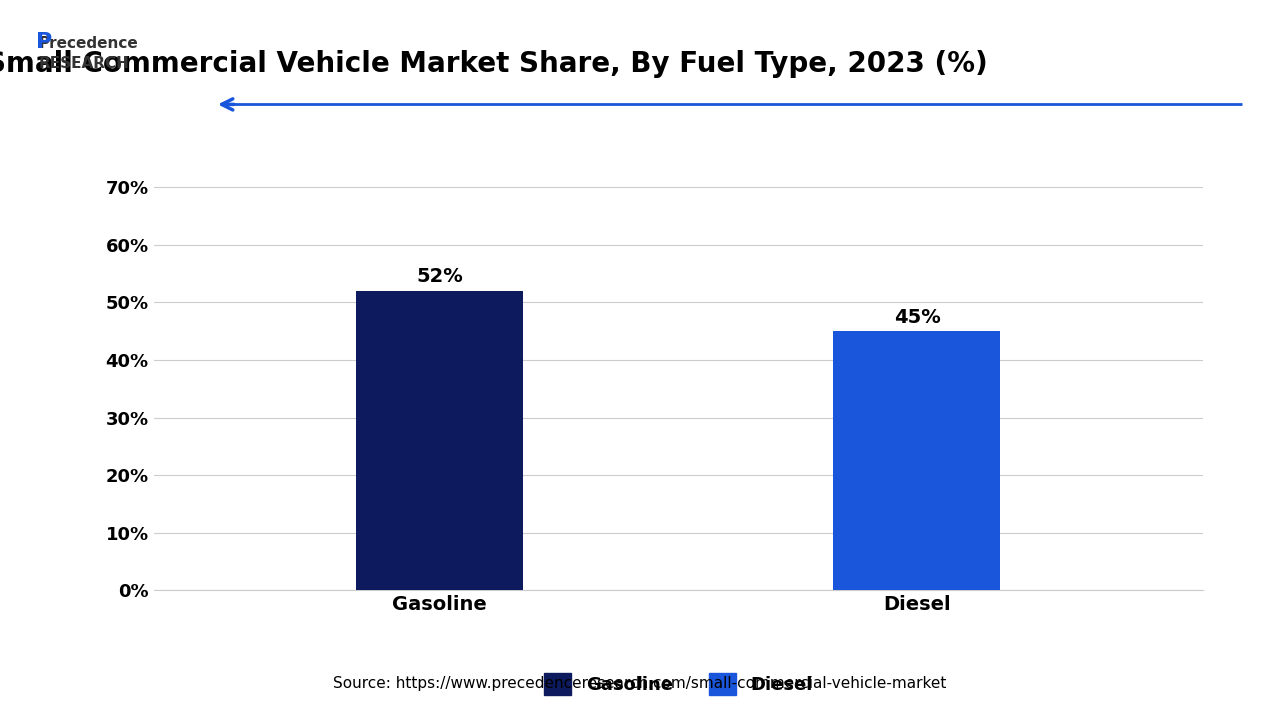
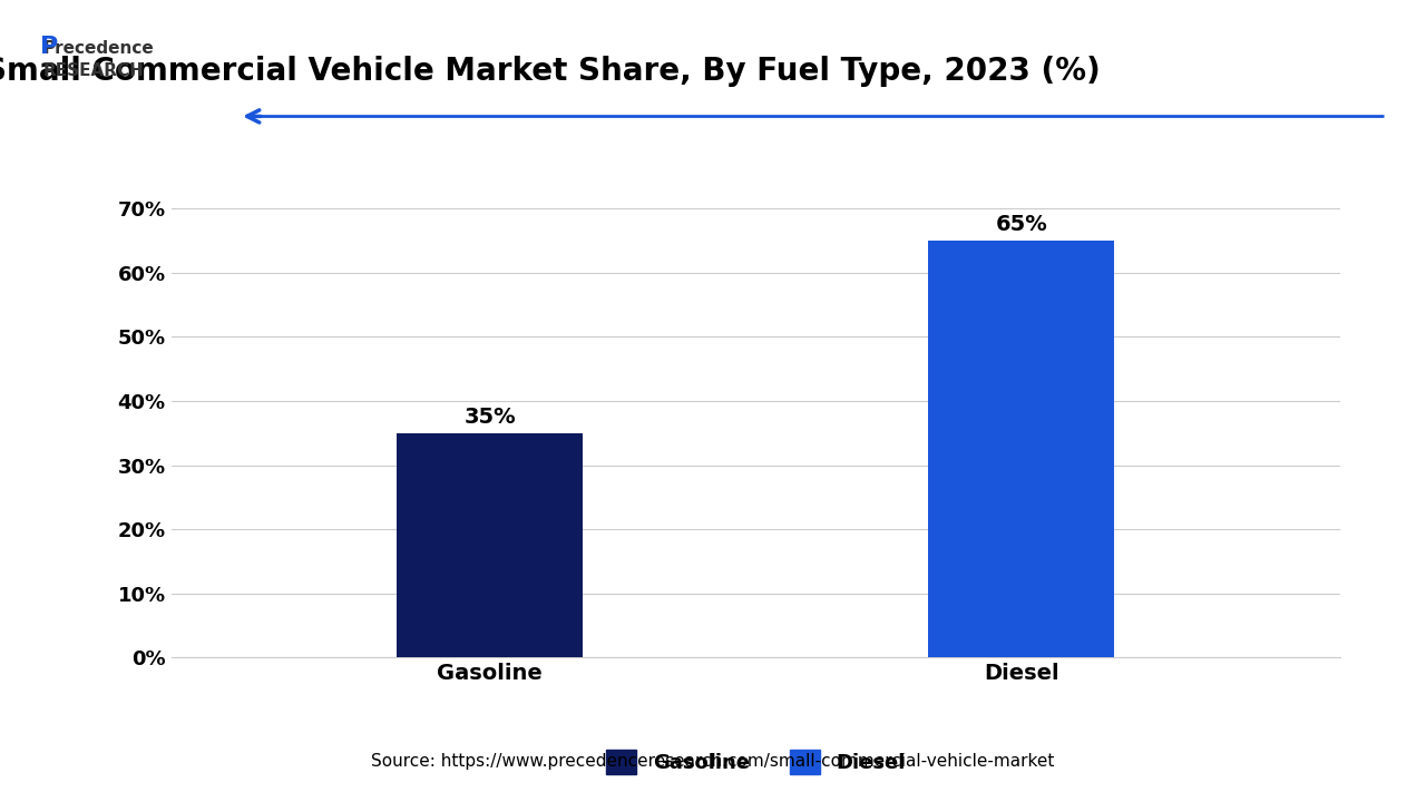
Gasoline: 52% -> 35%
Diesel: 45% -> 65%
